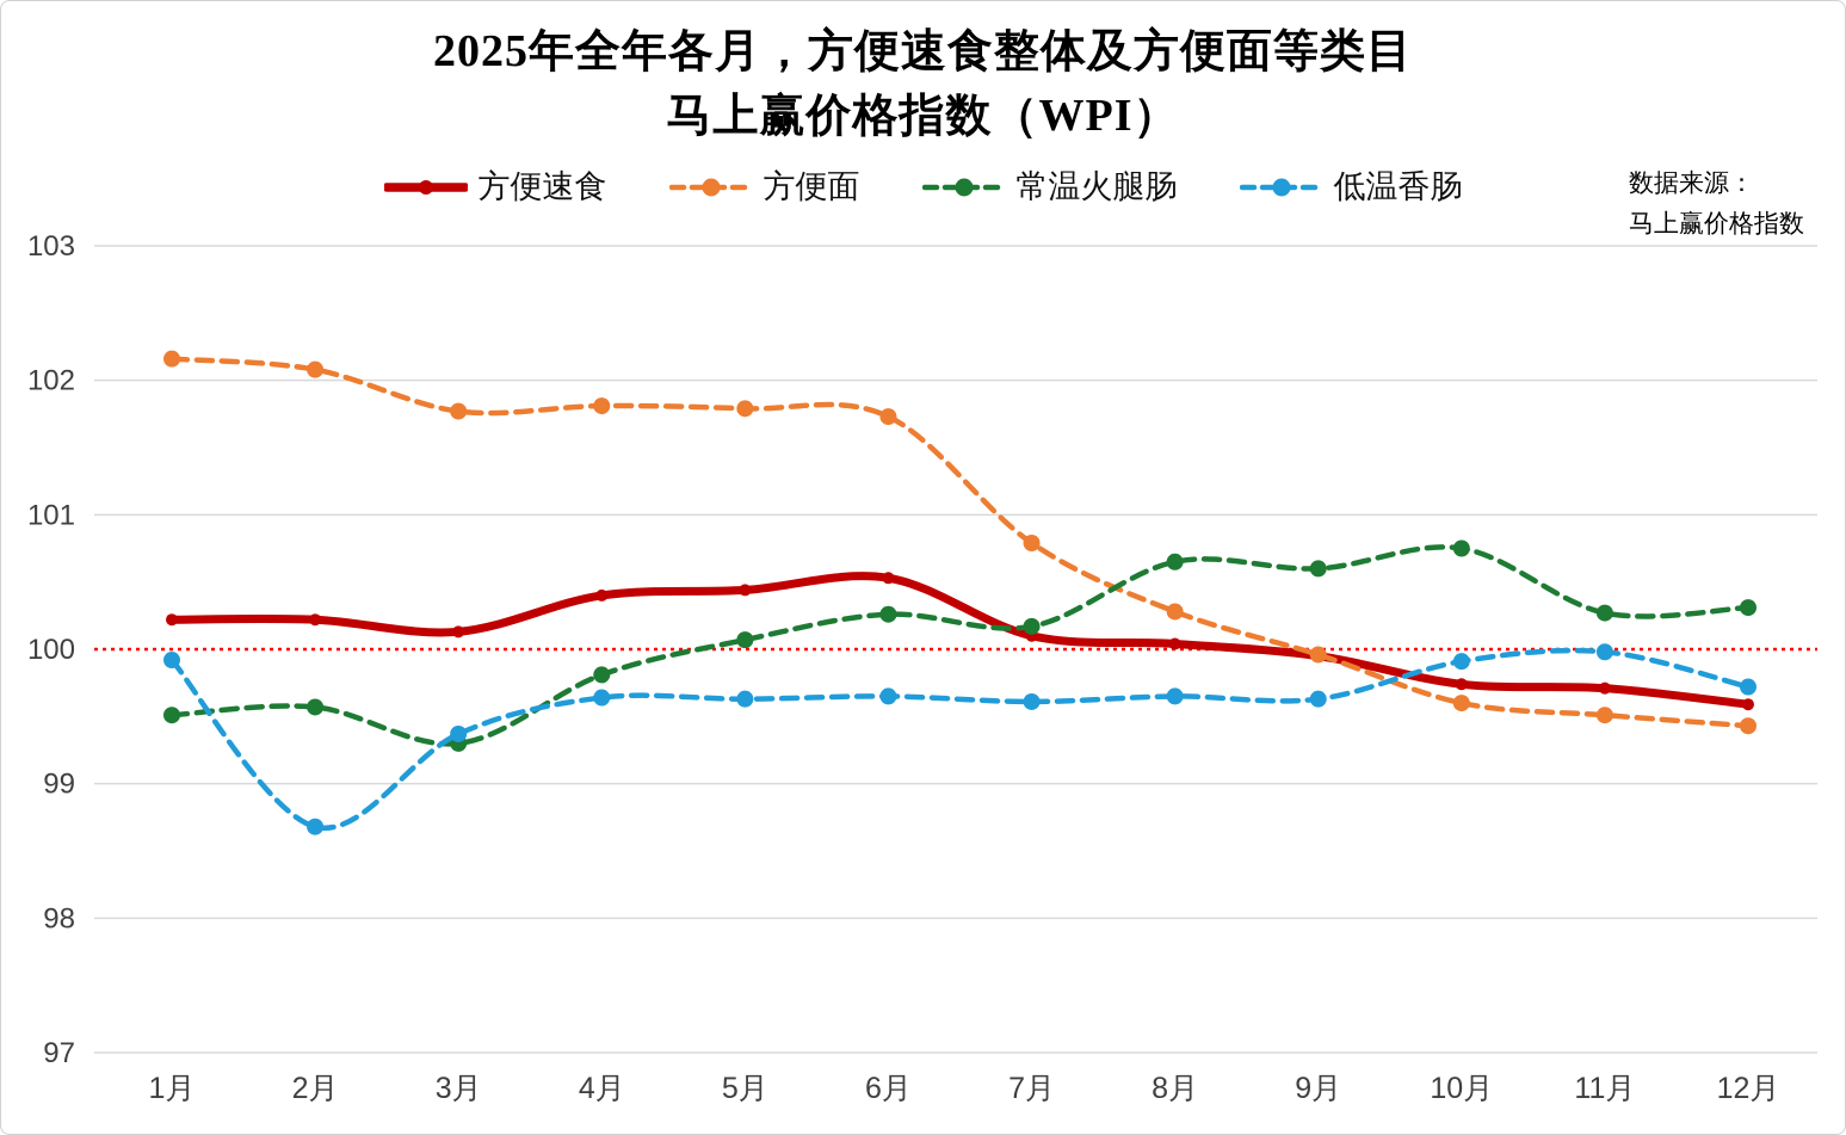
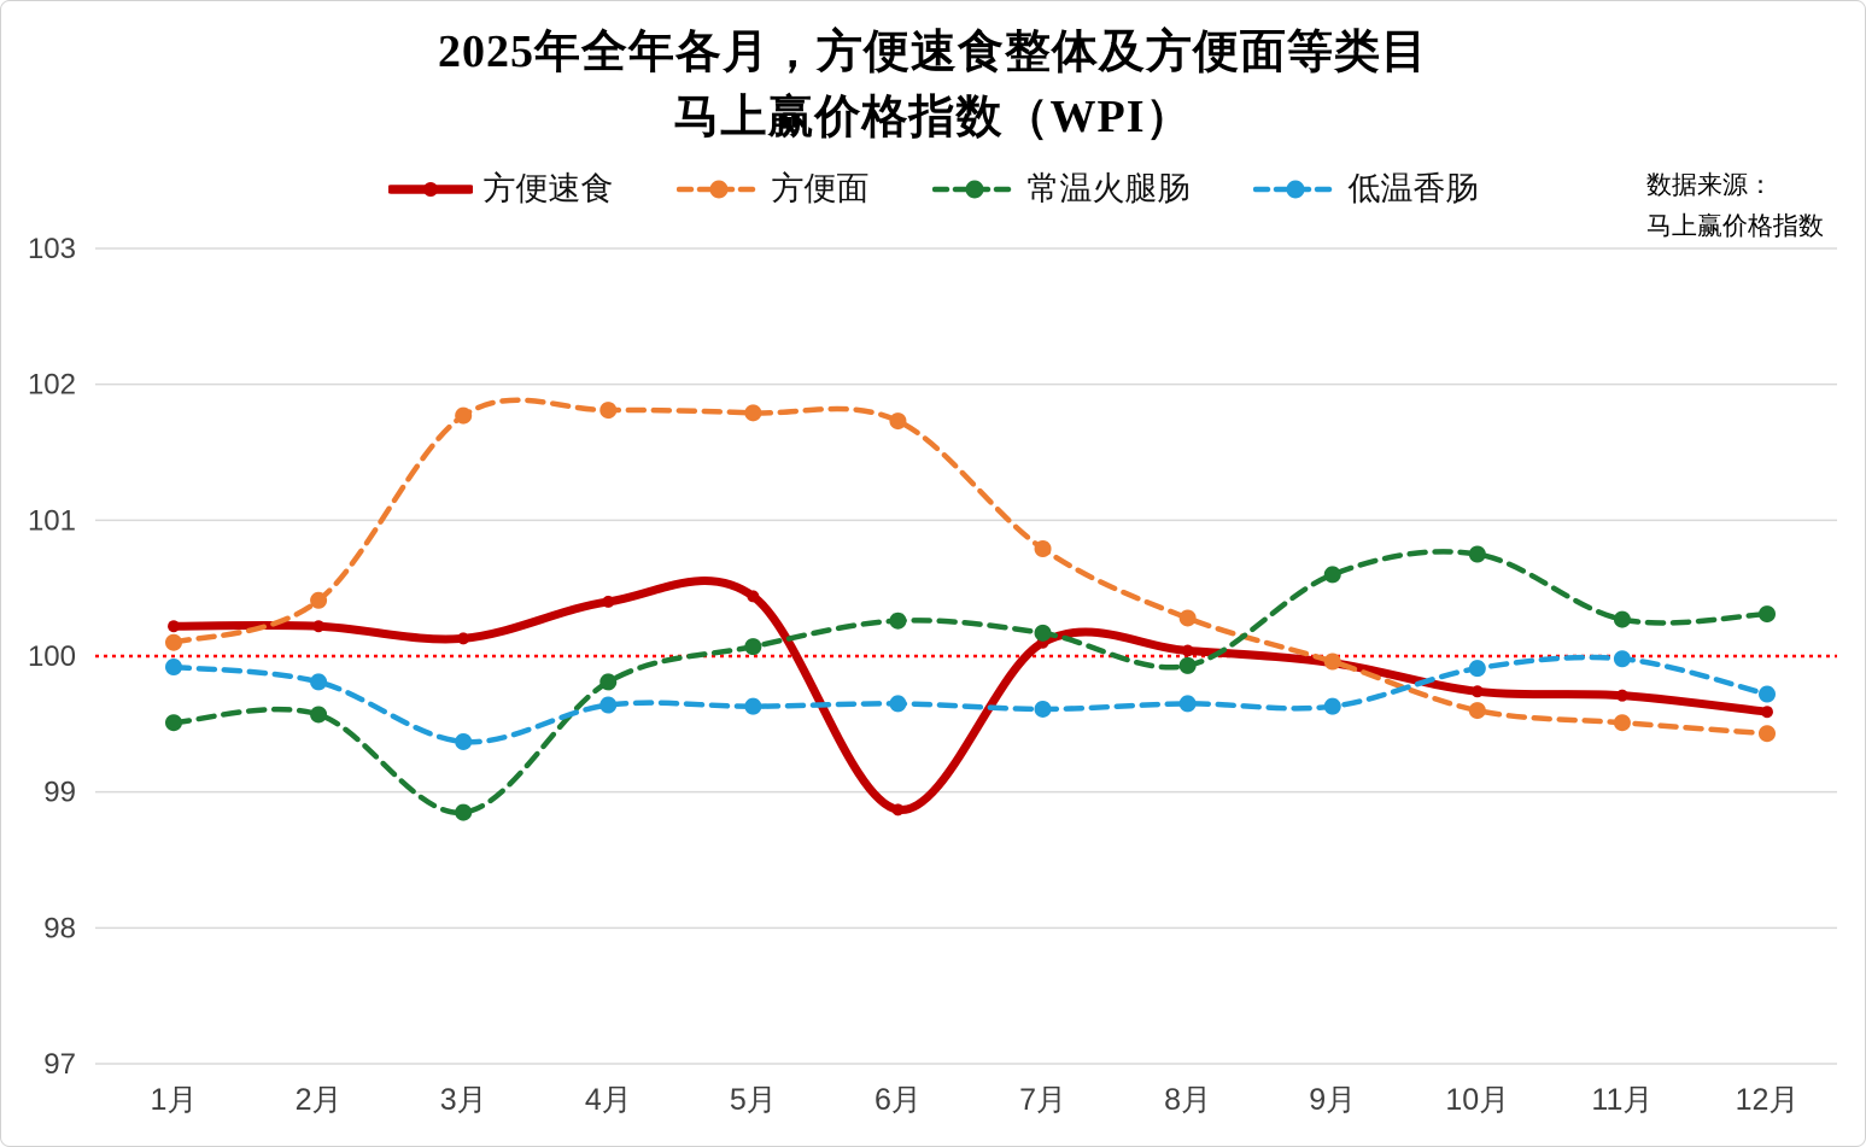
方便面/1月: 102.16 -> 100.10
方便面/2月: 102.08 -> 100.41
低温香肠/2月: 98.68 -> 99.81
常温火腿肠/3月: 99.30 -> 98.85
方便速食/6月: 100.53 -> 98.87
常温火腿肠/8月: 100.65 -> 99.93
